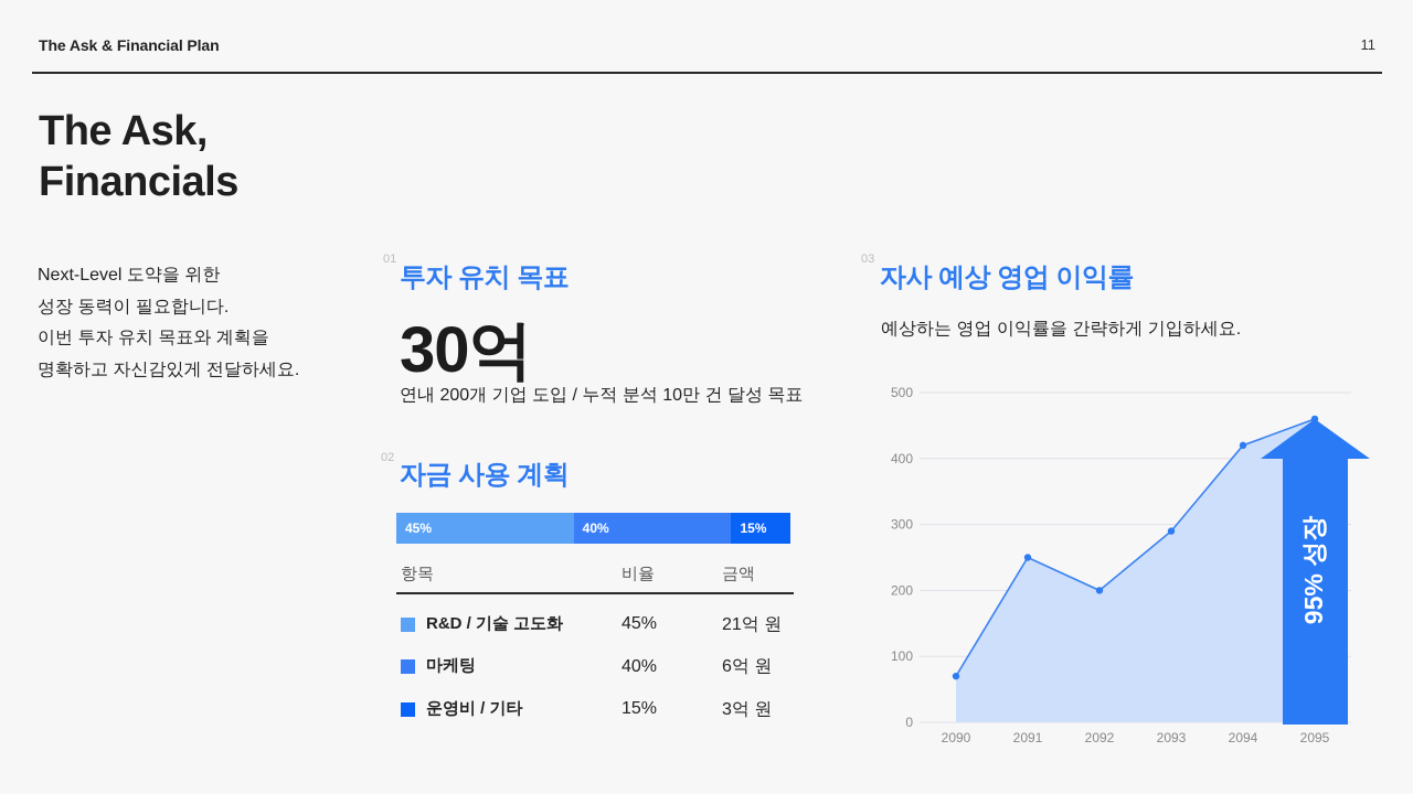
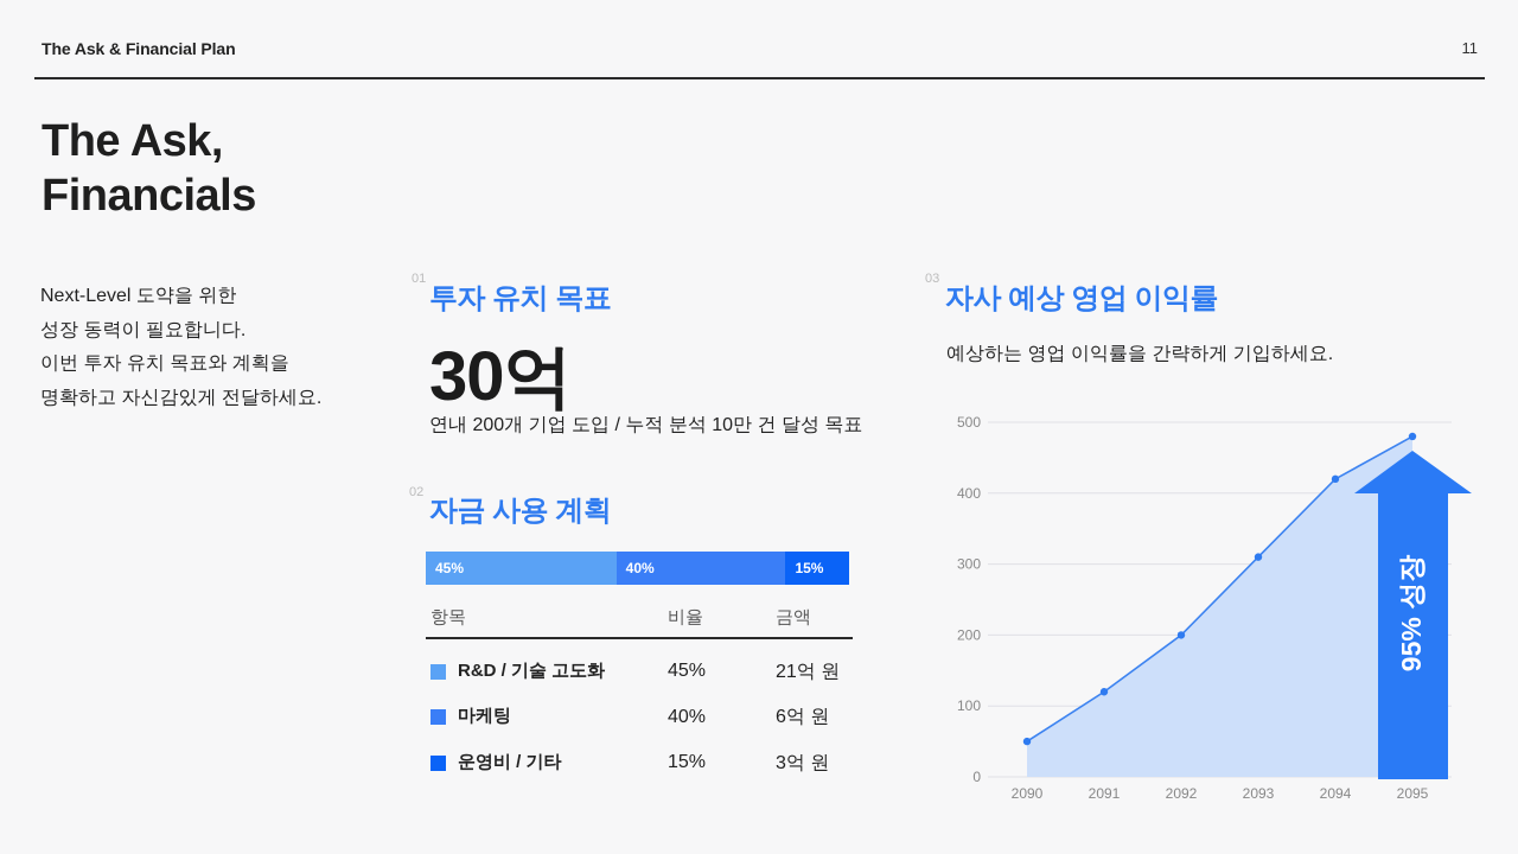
2090: 70 -> 50
2091: 250 -> 120
2093: 290 -> 310
2095: 460 -> 480
